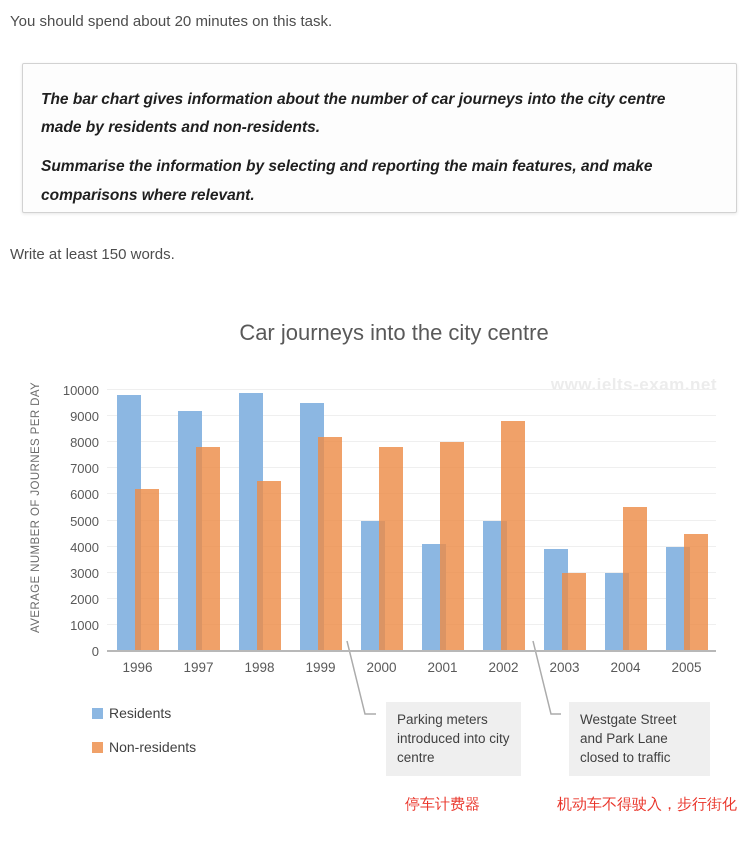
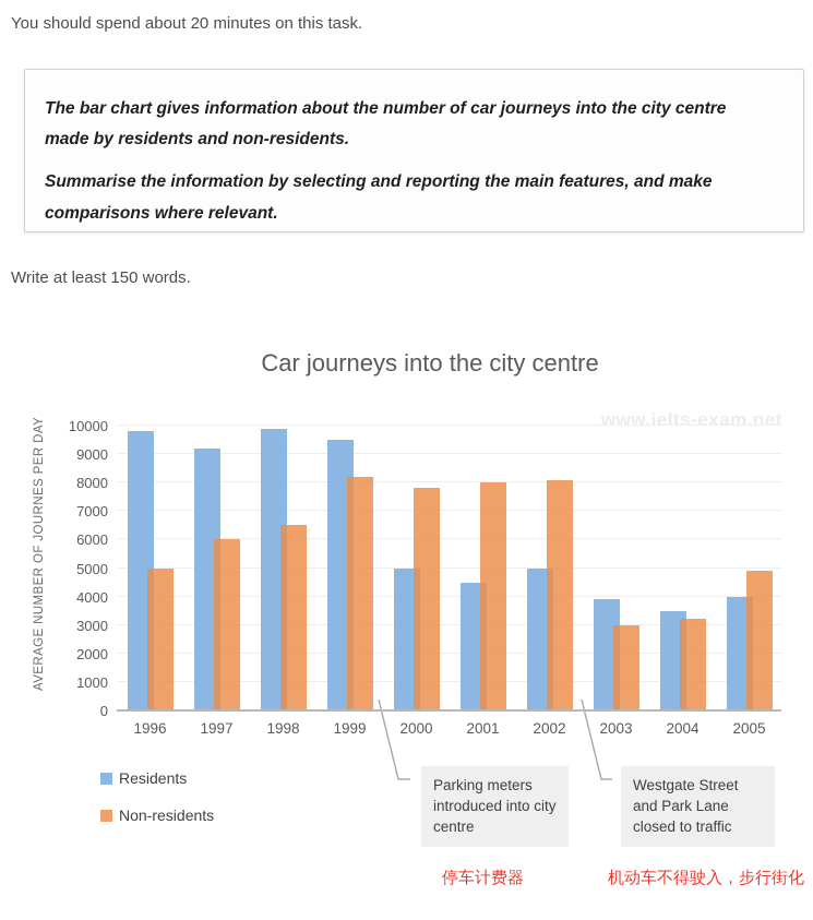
Non-residents/1996: 6200 -> 5000
Non-residents/1997: 7800 -> 6000
Residents/2001: 4100 -> 4500
Non-residents/2002: 8800 -> 8100
Residents/2004: 3000 -> 3500
Non-residents/2004: 5500 -> 3200
Non-residents/2005: 4500 -> 4900
